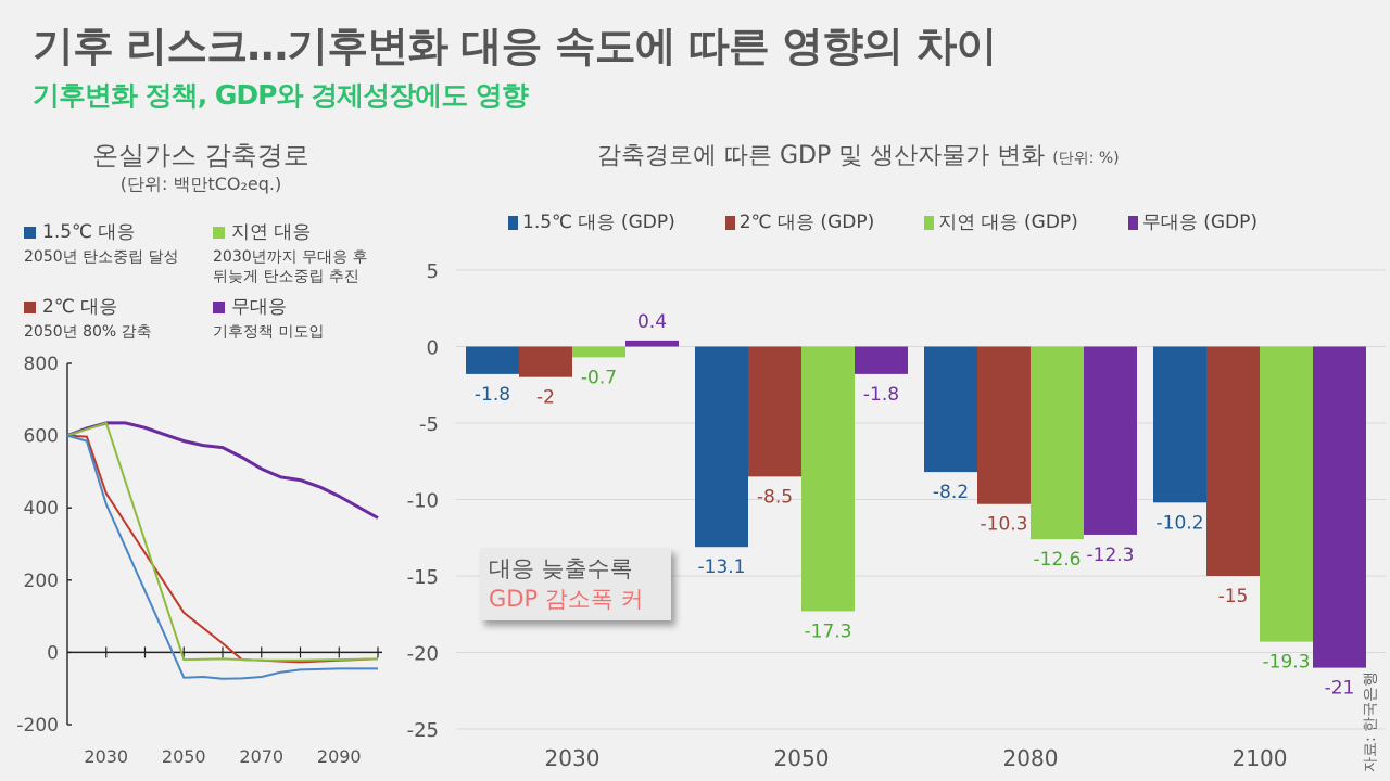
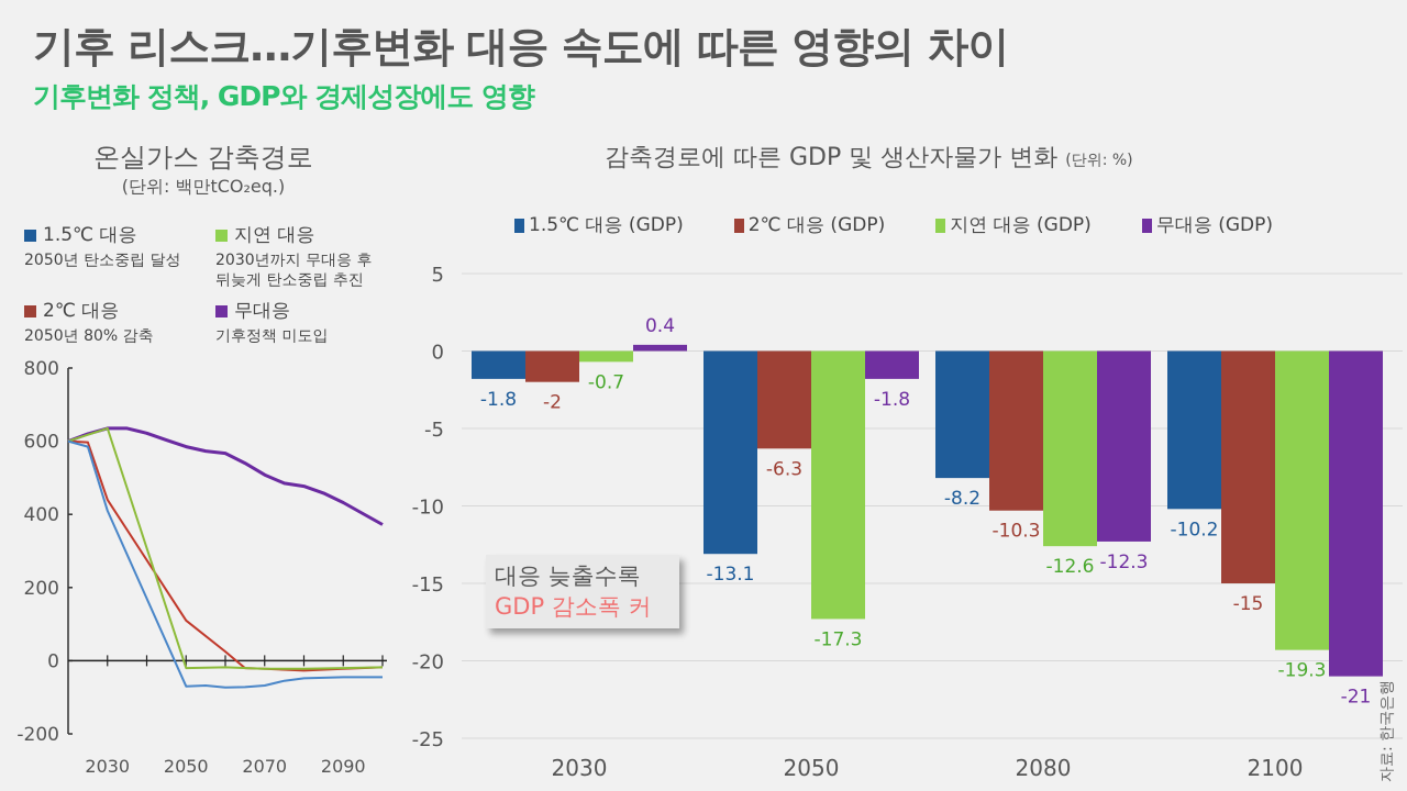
감축경로에 따른 GDP 및 생산자물가 변화/2℃ 대응 (GDP)/2050: -8.5 -> -6.3
